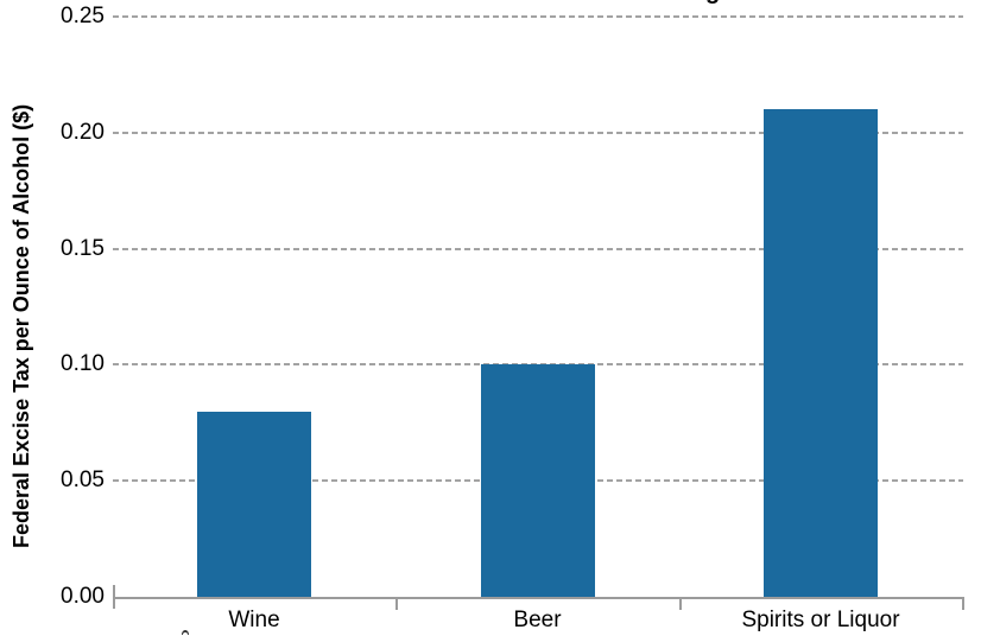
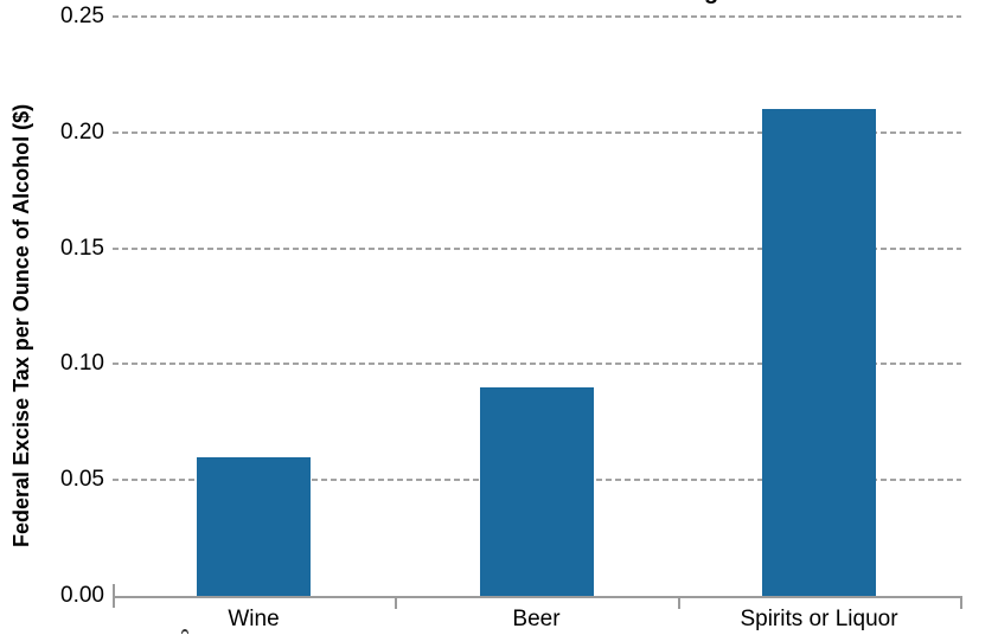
Wine: 0.08 -> 0.06
Beer: 0.10 -> 0.09
